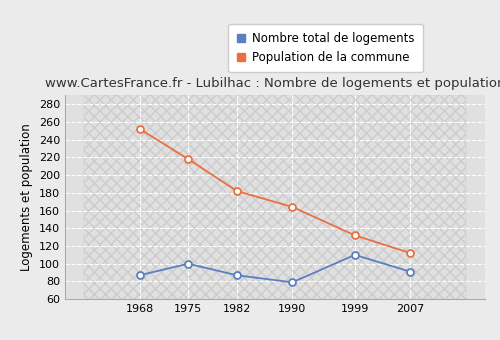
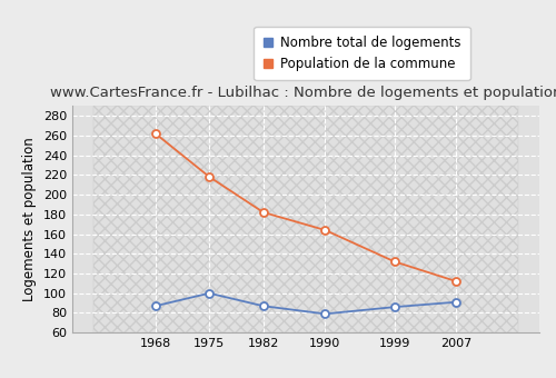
Population de la commune/1968: 252 -> 262
Nombre total de logements/1999: 110 -> 86
